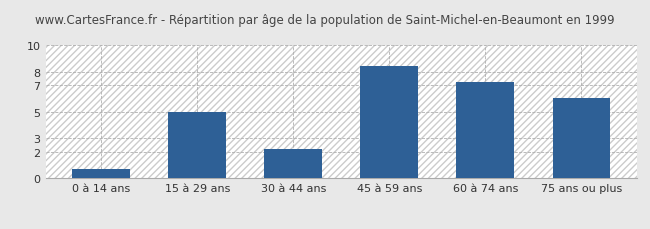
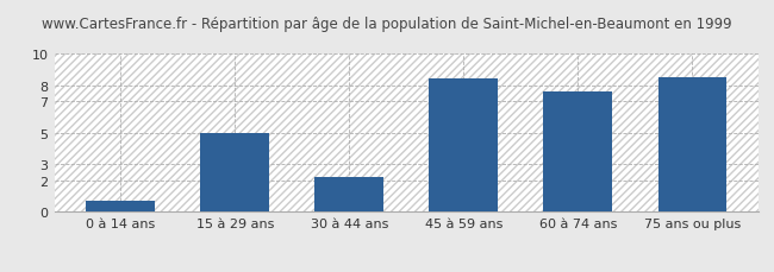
60 à 74 ans: 7.2 -> 7.6
75 ans ou plus: 6.0 -> 8.5
